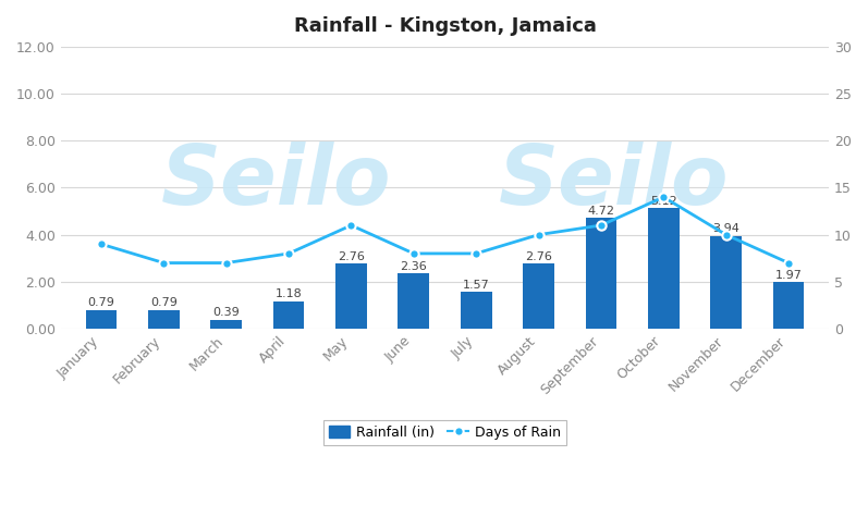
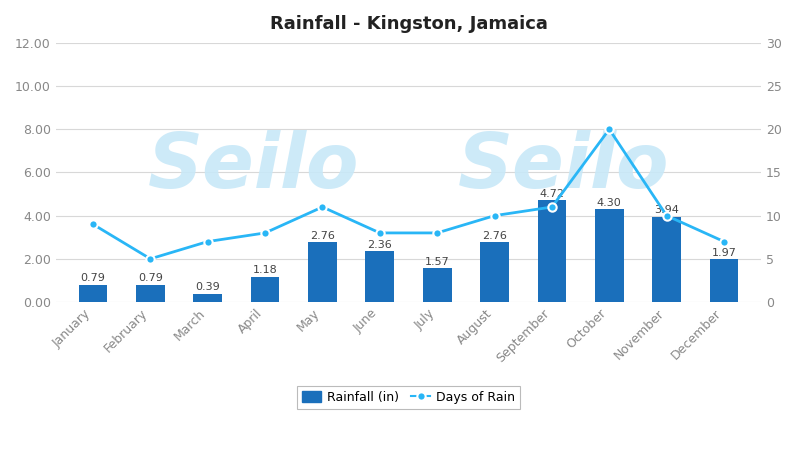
Days of Rain/February: 7 -> 5
Rainfall (in)/October: 5.12 -> 4.30
Days of Rain/October: 14 -> 20
